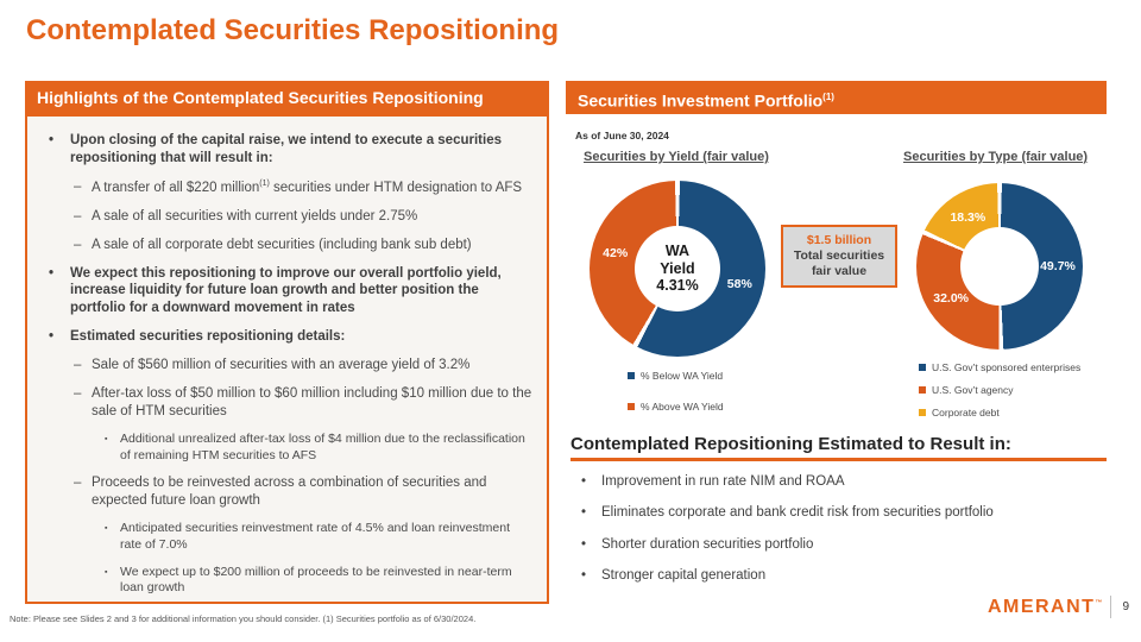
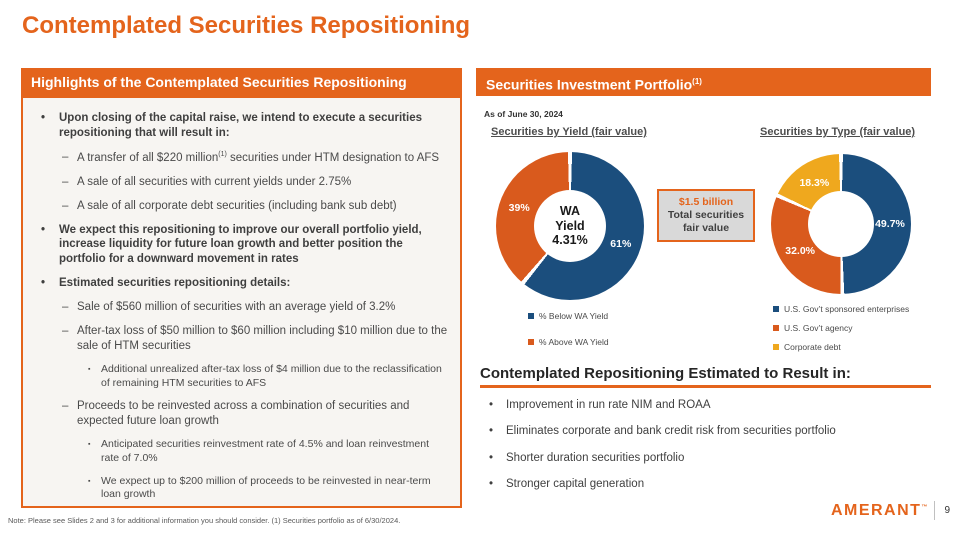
Securities by Yield (fair value)/% Below WA Yield: 58% -> 61%
Securities by Yield (fair value)/% Above WA Yield: 42% -> 39%
